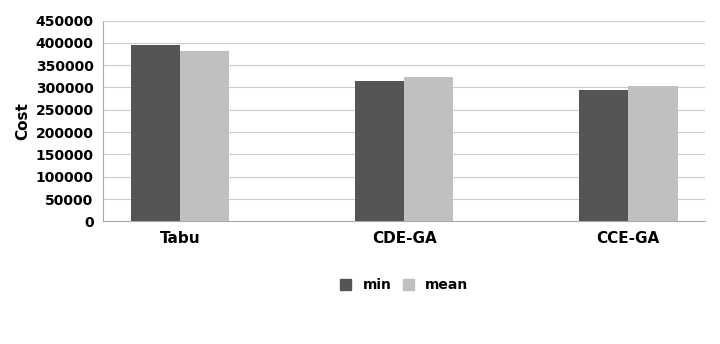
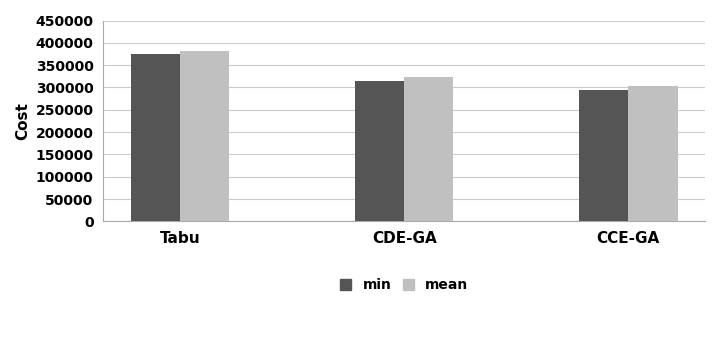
min/Tabu: 395000 -> 376000
